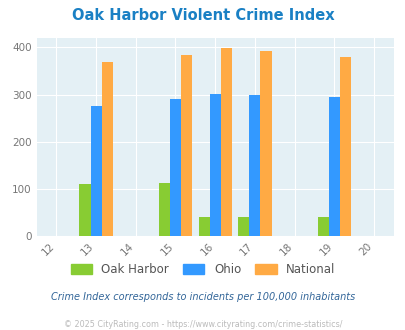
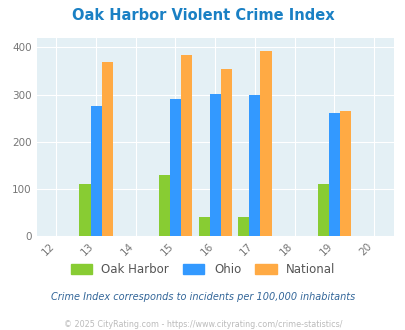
Oak Harbor/15: 112 -> 130
National/16: 399 -> 355
Oak Harbor/19: 40 -> 110
Ohio/19: 294 -> 260
National/19: 379 -> 265
